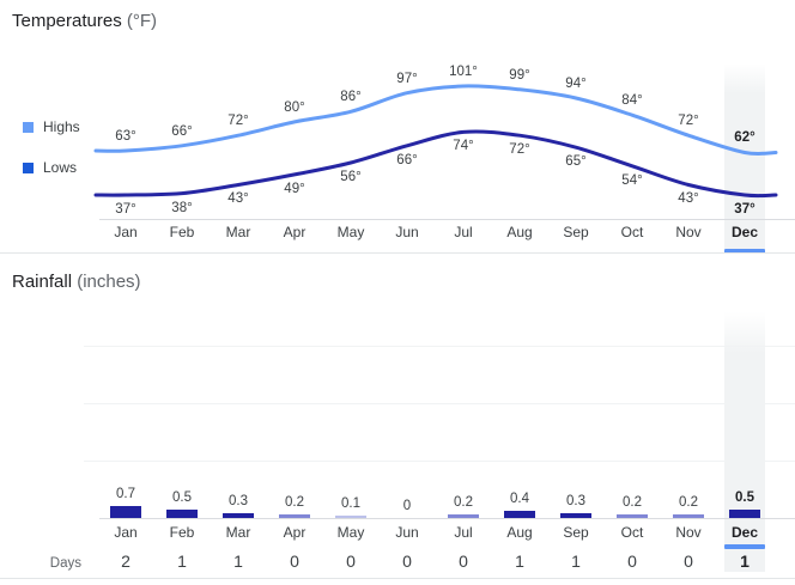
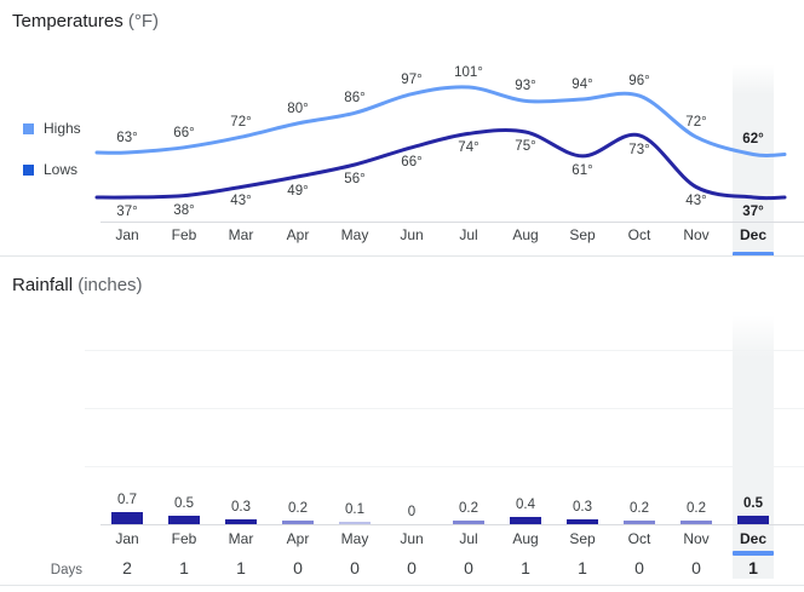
Temperatures (°F)/Highs/Aug: 99° -> 93°
Temperatures (°F)/Lows/Aug: 72° -> 75°
Temperatures (°F)/Lows/Sep: 65° -> 61°
Temperatures (°F)/Highs/Oct: 84° -> 96°
Temperatures (°F)/Lows/Oct: 54° -> 73°
